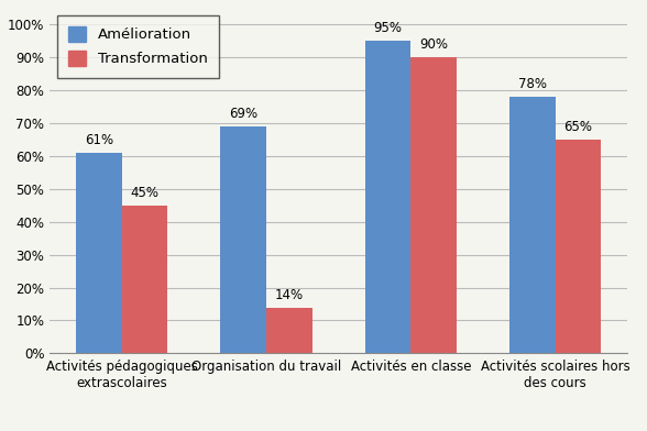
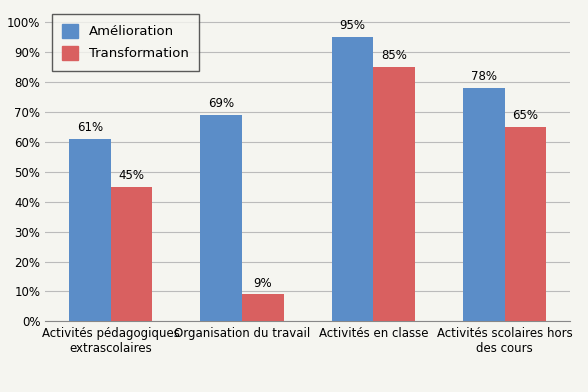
Transformation/Organisation du travail: 14% -> 9%
Transformation/Activités en classe: 90% -> 85%
